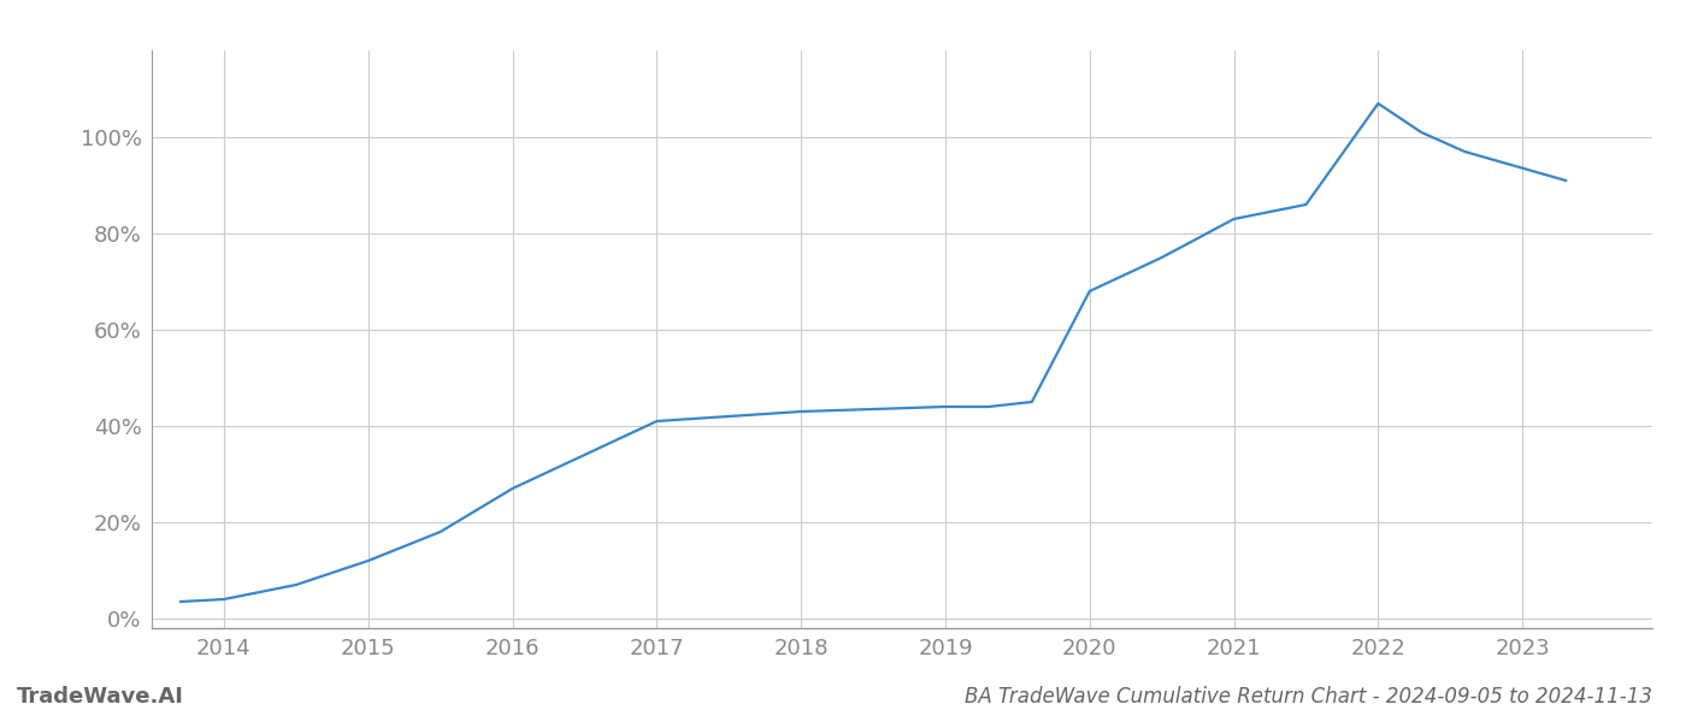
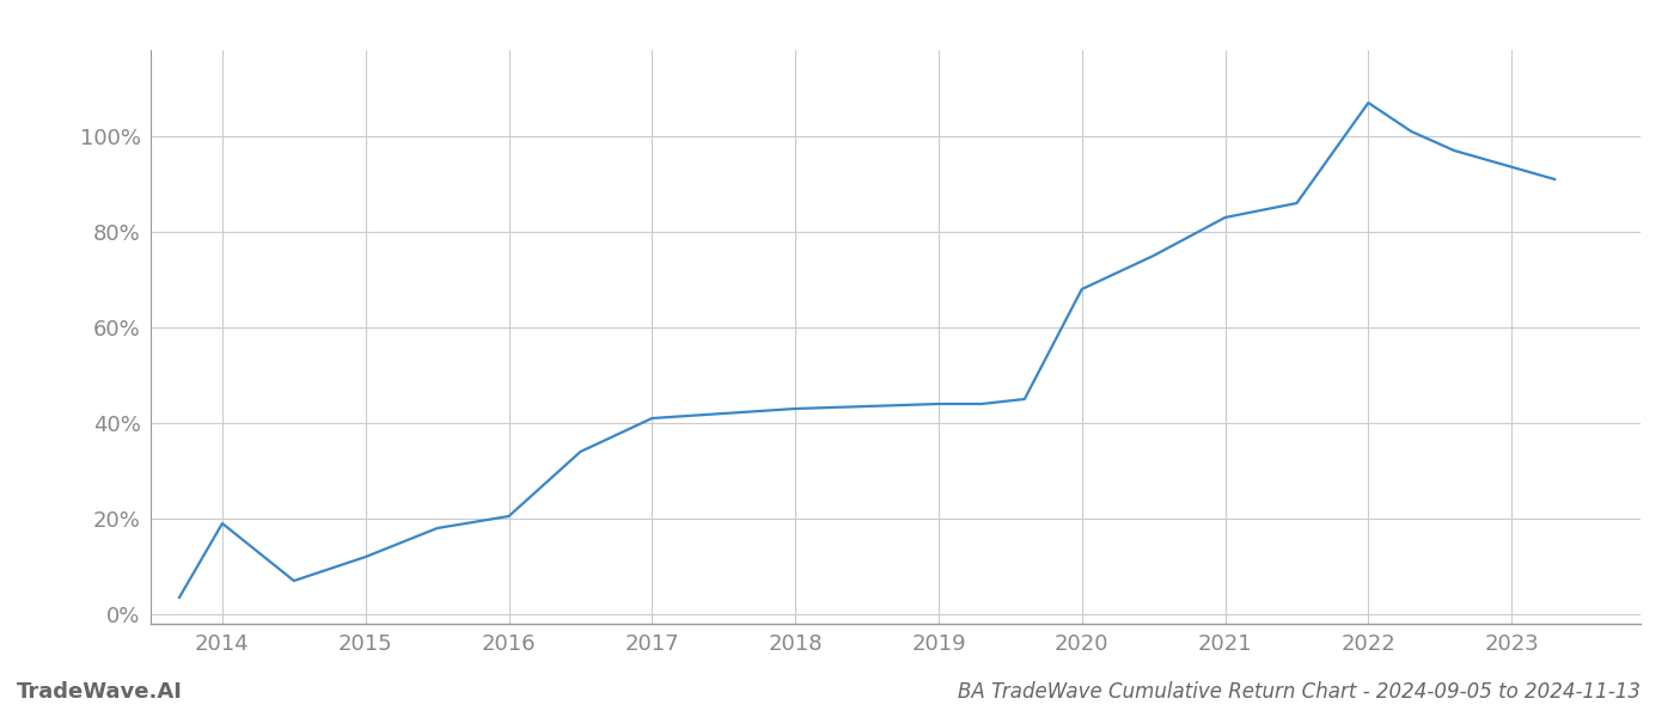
2014: 4.0% -> 19.0%
2016: 27.0% -> 20.5%
